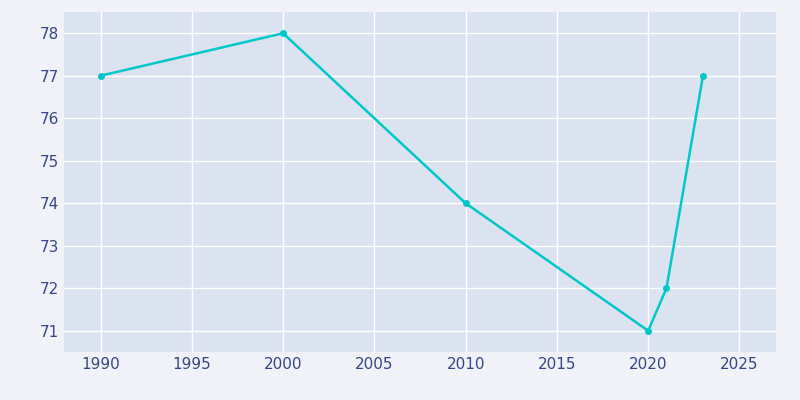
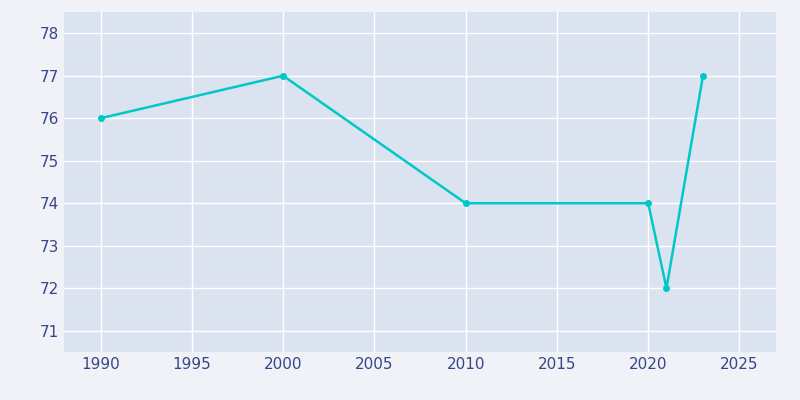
1990: 77 -> 76
2000: 78 -> 77
2020: 71 -> 74
